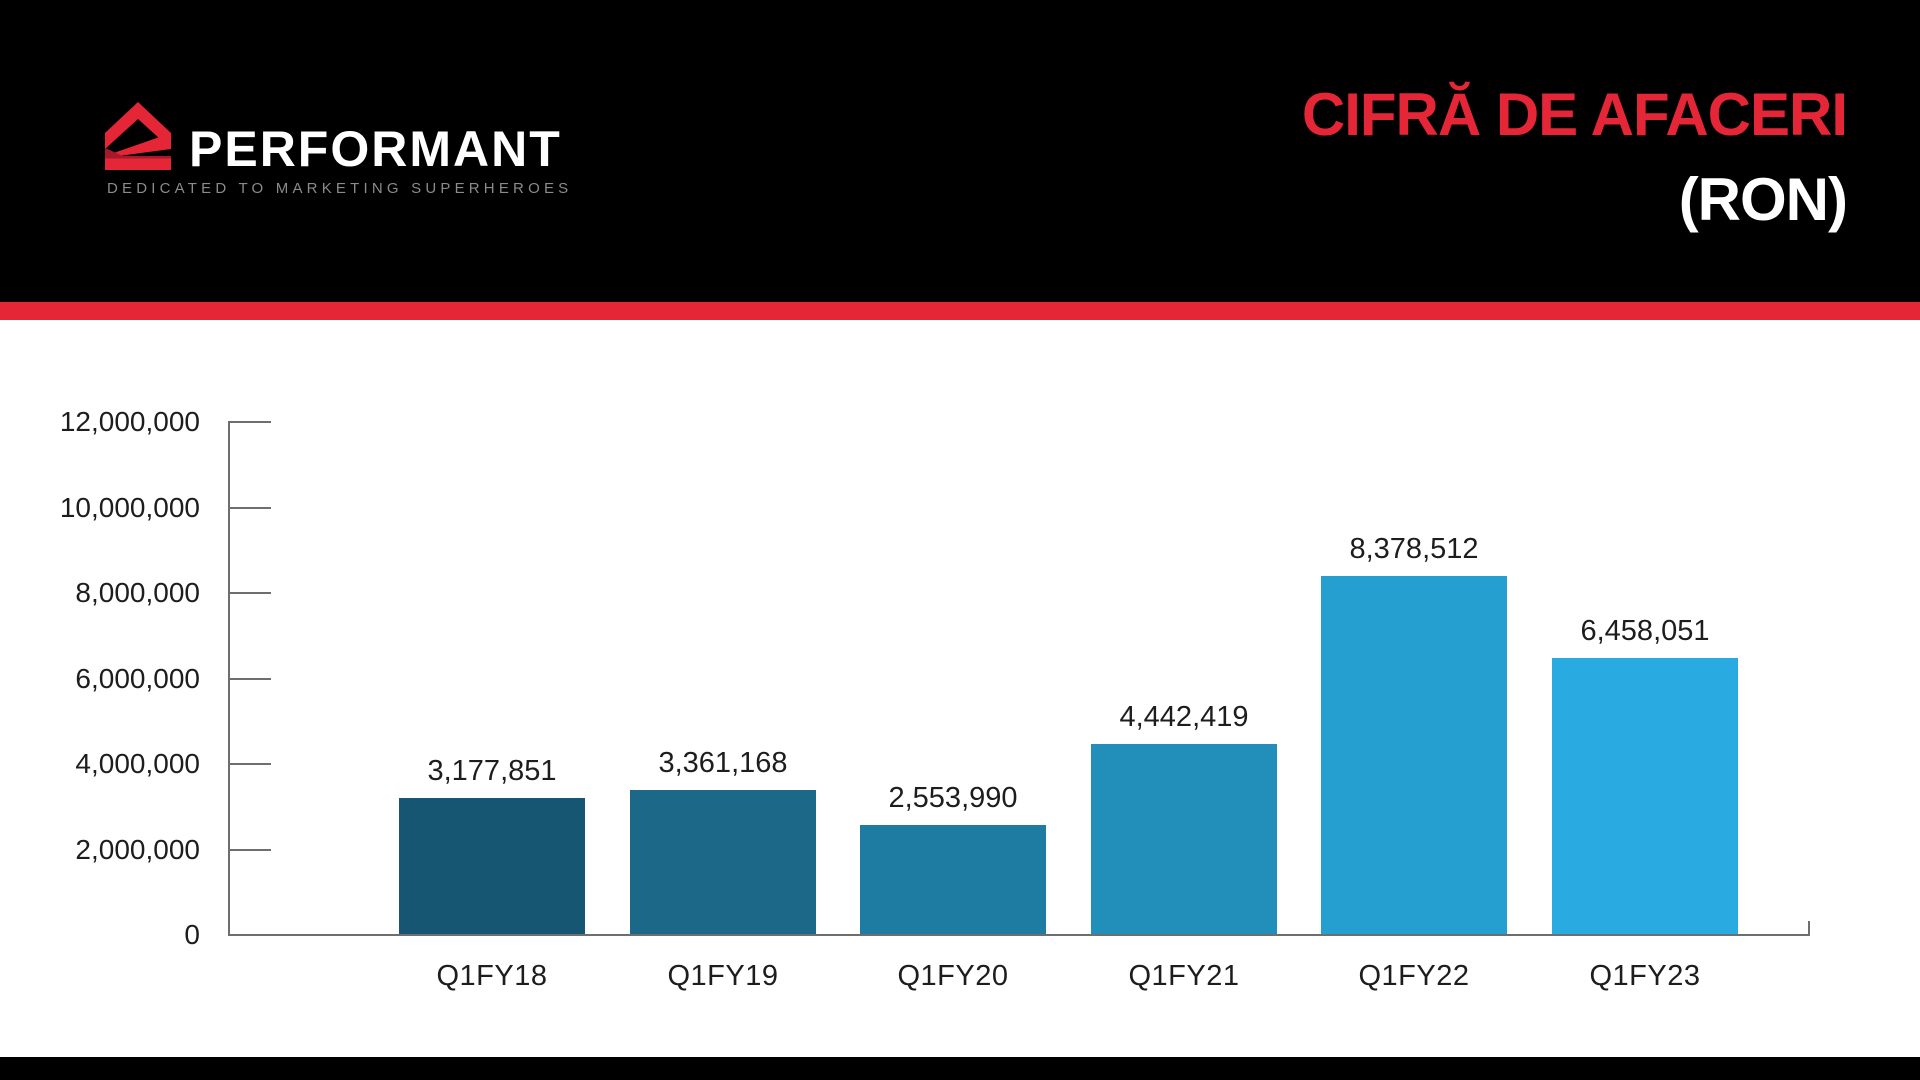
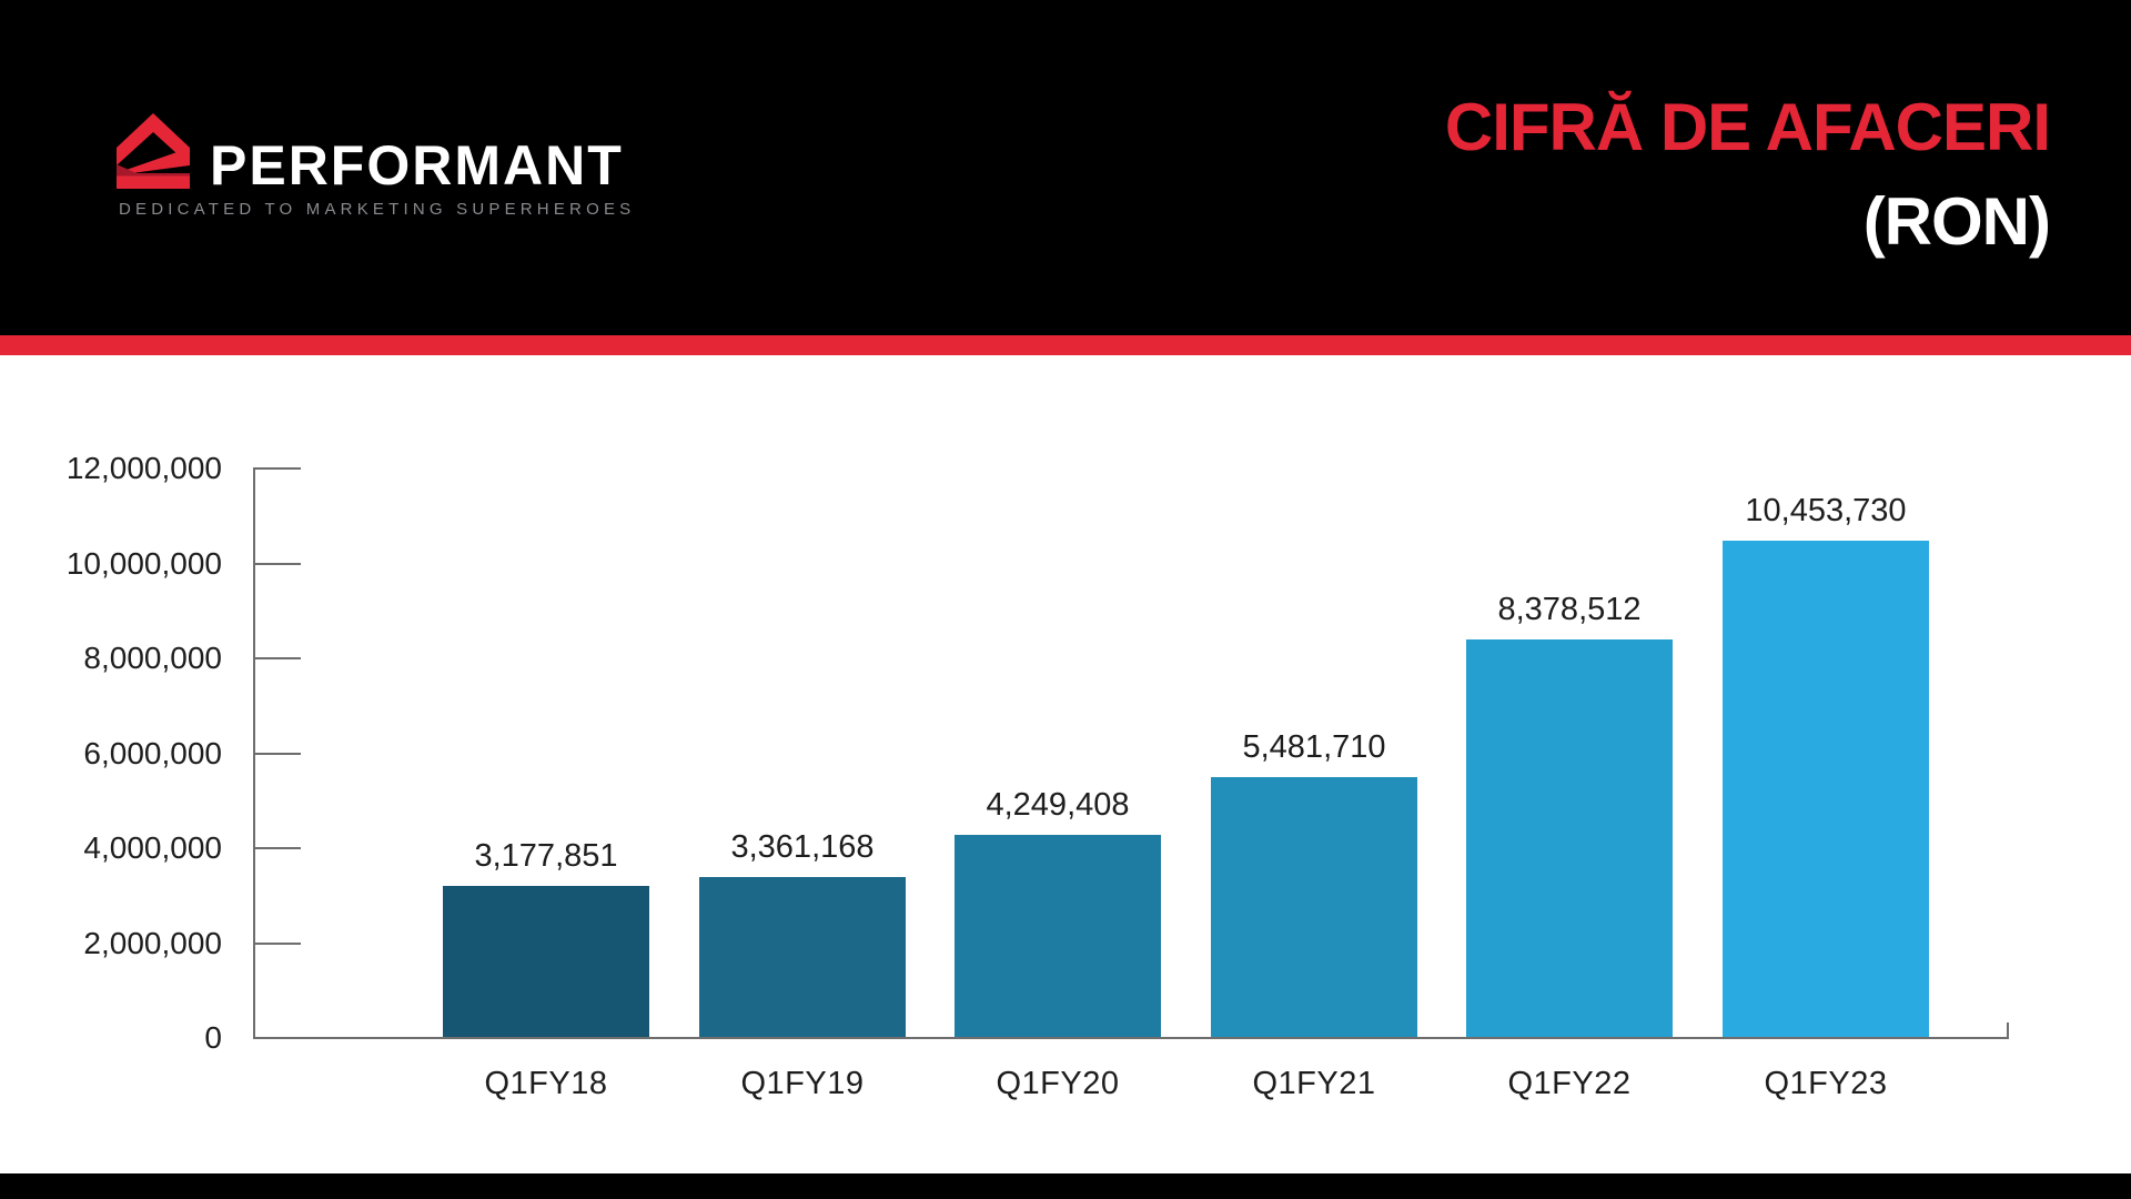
Q1FY20: 2,553,990 -> 4,249,408
Q1FY21: 4,442,419 -> 5,481,710
Q1FY23: 6,458,051 -> 10,453,730
